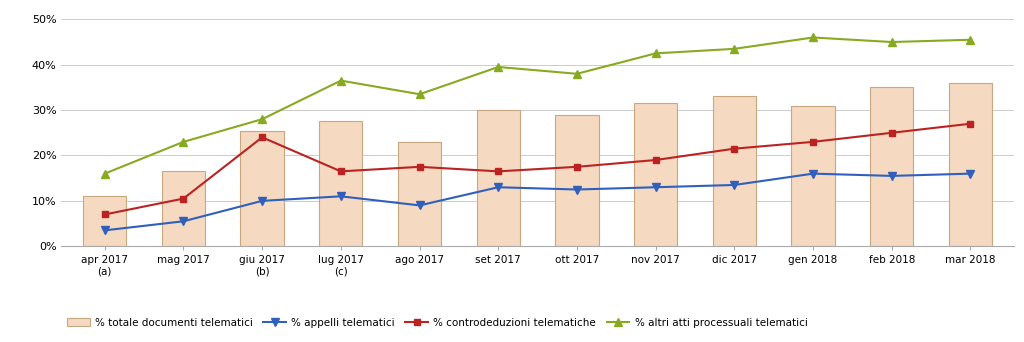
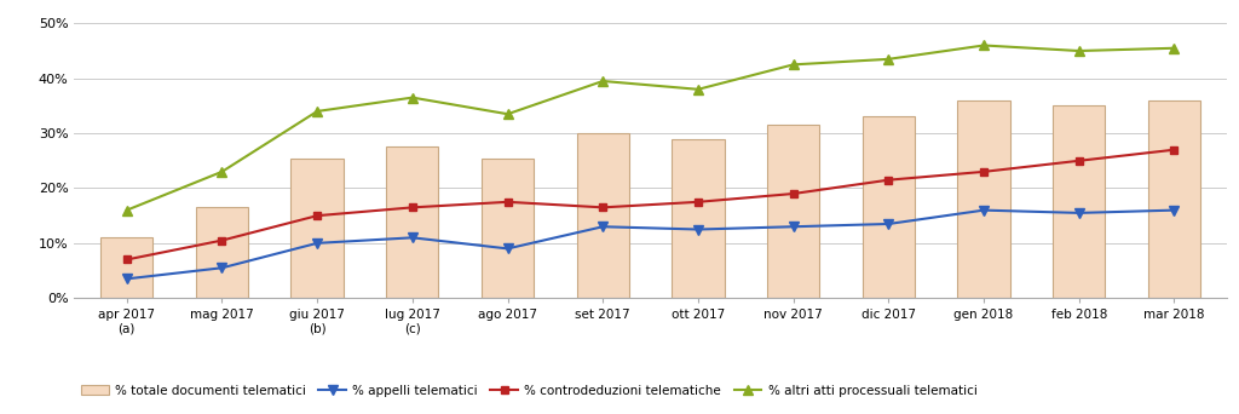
% controdeduzioni telematiche/giu 2017 (b): 24.0% -> 15.0%
% altri atti processuali telematici/giu 2017 (b): 28.0% -> 34.0%
% totale documenti telematici/ago 2017: 23.0% -> 25.5%
% totale documenti telematici/gen 2018: 31.0% -> 36.0%
